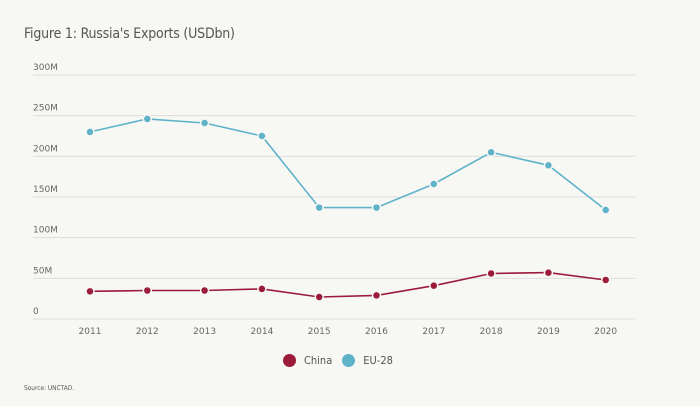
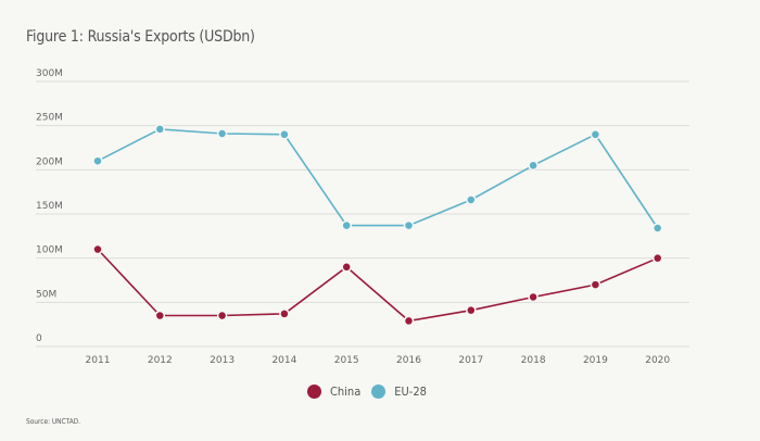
China/2011: 30M -> 110M
EU-28/2011: 230M -> 210M
EU-28/2014: 220M -> 240M
China/2015: 30M -> 90M
China/2019: 60M -> 70M
EU-28/2019: 190M -> 240M
China/2020: 50M -> 100M
